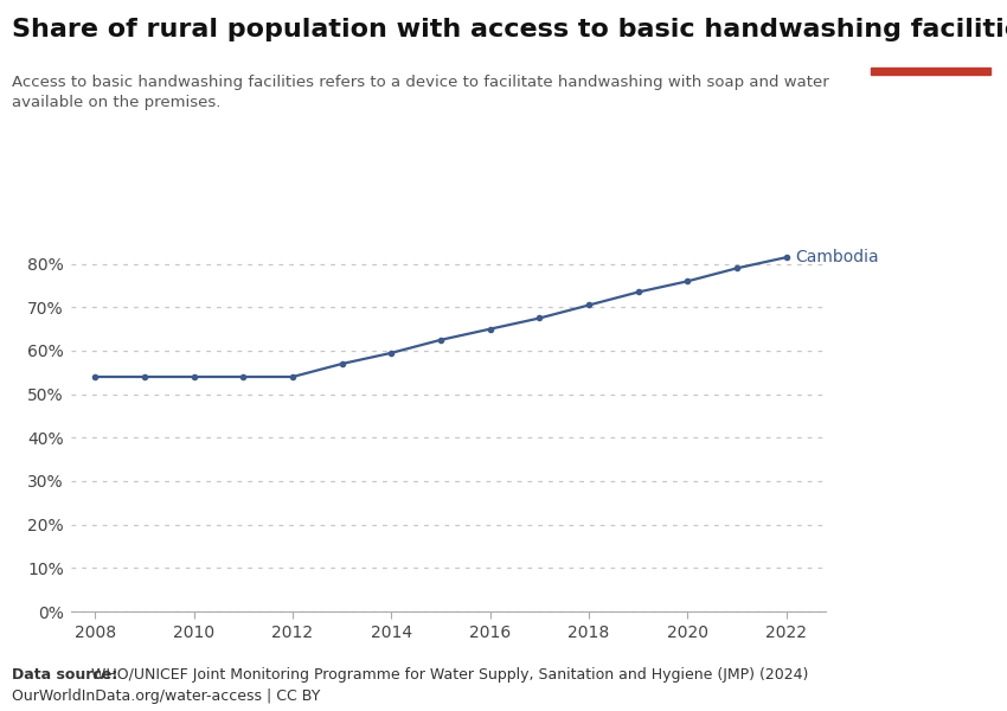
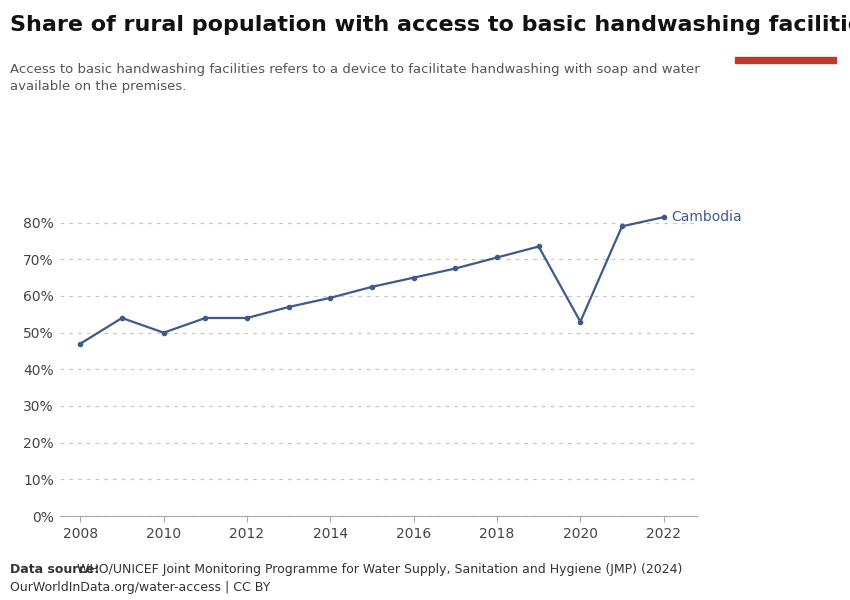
2008: 54.0% -> 47.0%
2010: 54.0% -> 50.0%
2020: 76.0% -> 53.0%
